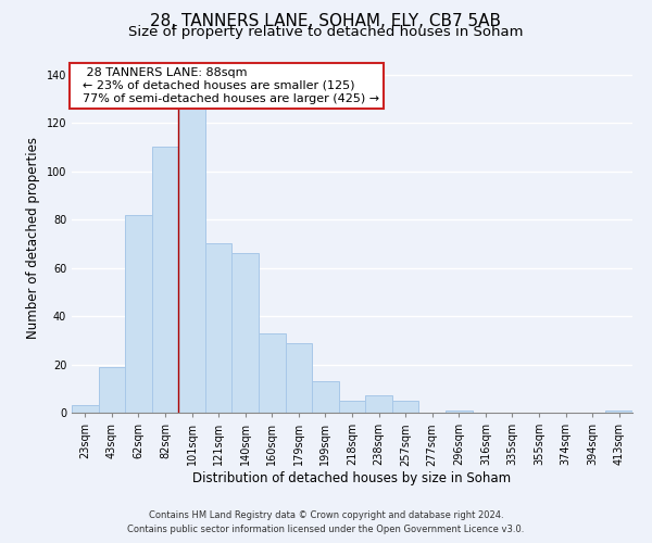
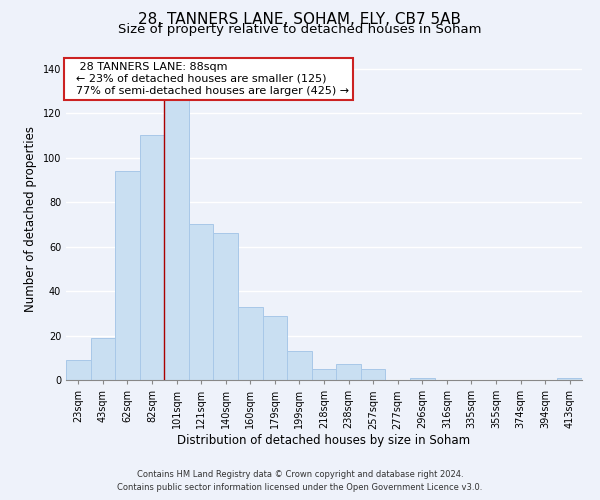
23sqm: 3 -> 9
62sqm: 82 -> 94
